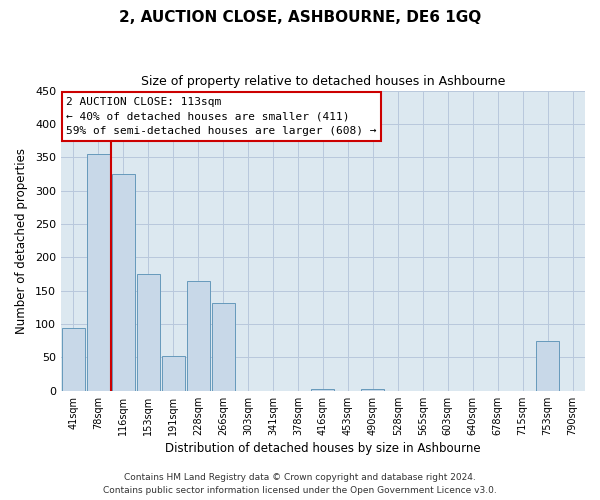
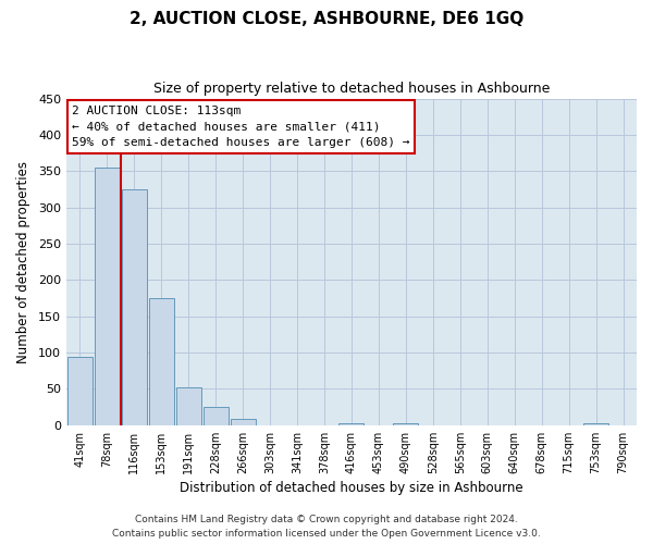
228sqm: 164 -> 25
266sqm: 132 -> 9
753sqm: 74 -> 3
